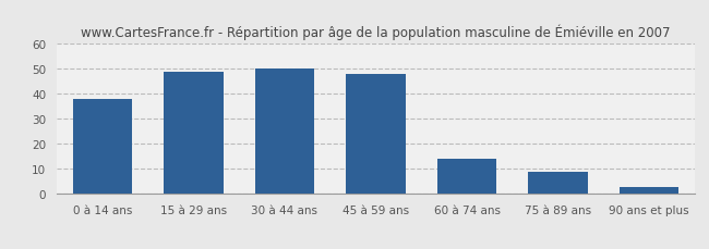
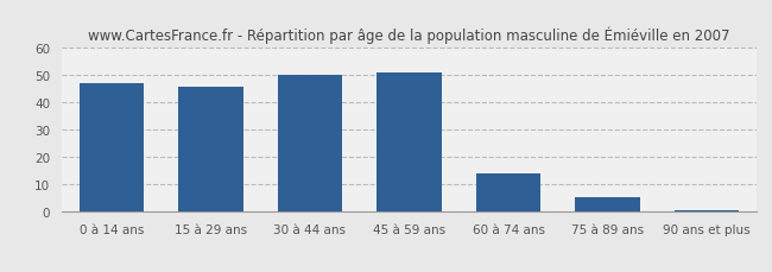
0 à 14 ans: 38.0 -> 47.0
15 à 29 ans: 49.0 -> 46.0
45 à 59 ans: 48.0 -> 51.0
75 à 89 ans: 9.0 -> 5.5
90 ans et plus: 3.0 -> 0.5
